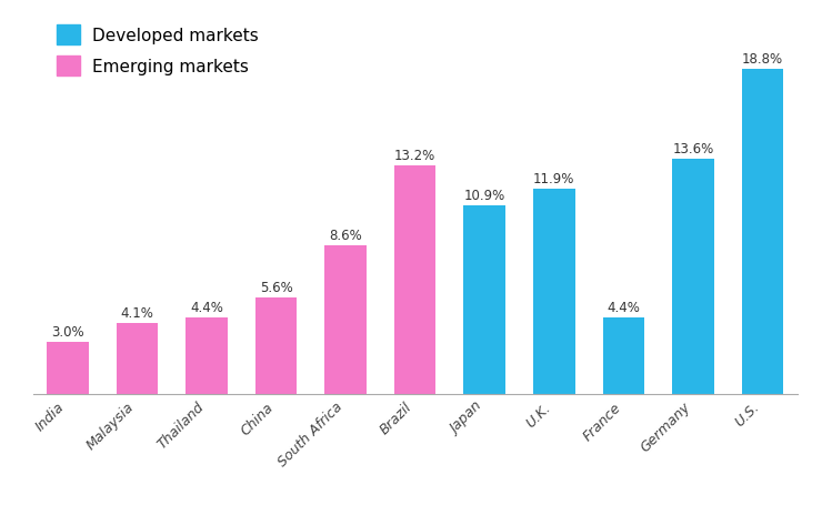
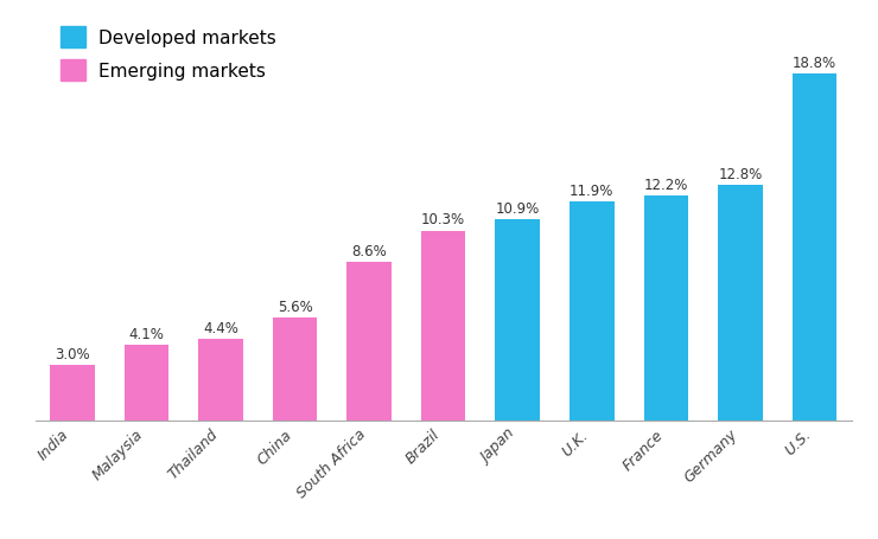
Brazil: 13.2% -> 10.3%
France: 4.4% -> 12.2%
Germany: 13.6% -> 12.8%
